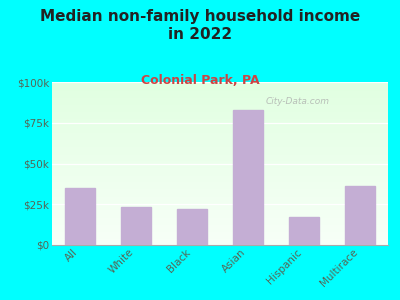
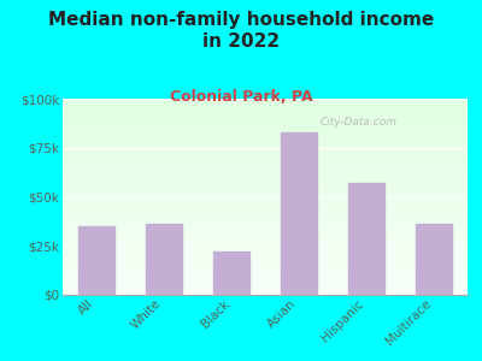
White: $23k -> $36k
Hispanic: $17k -> $57k
